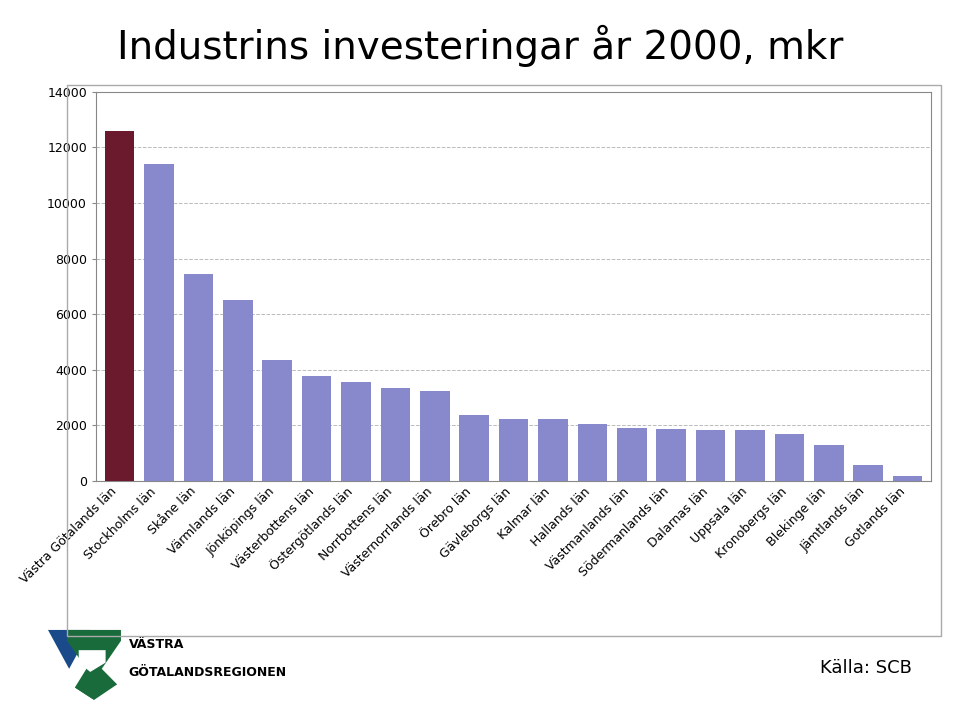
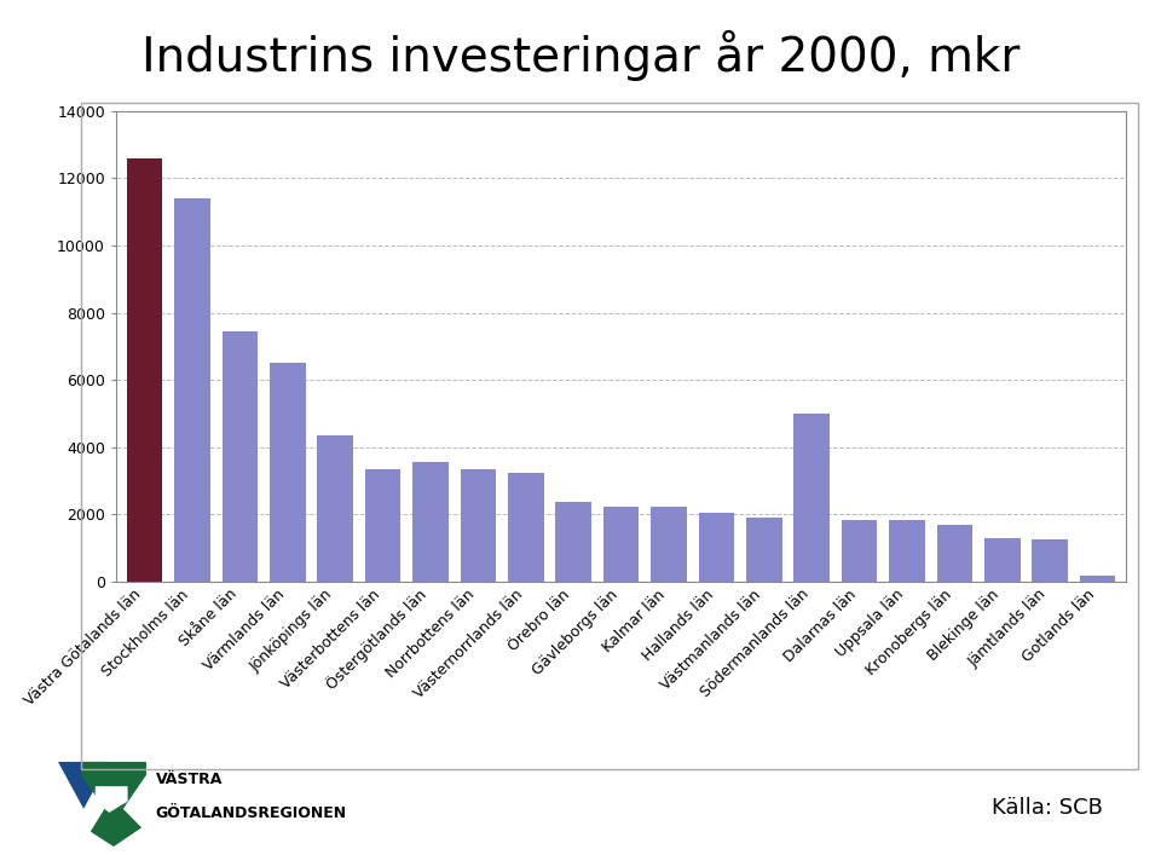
Västerbottens län: 3780 -> 3350
Södermanlands län: 1860 -> 5000
Jämtlands län: 580 -> 1250
